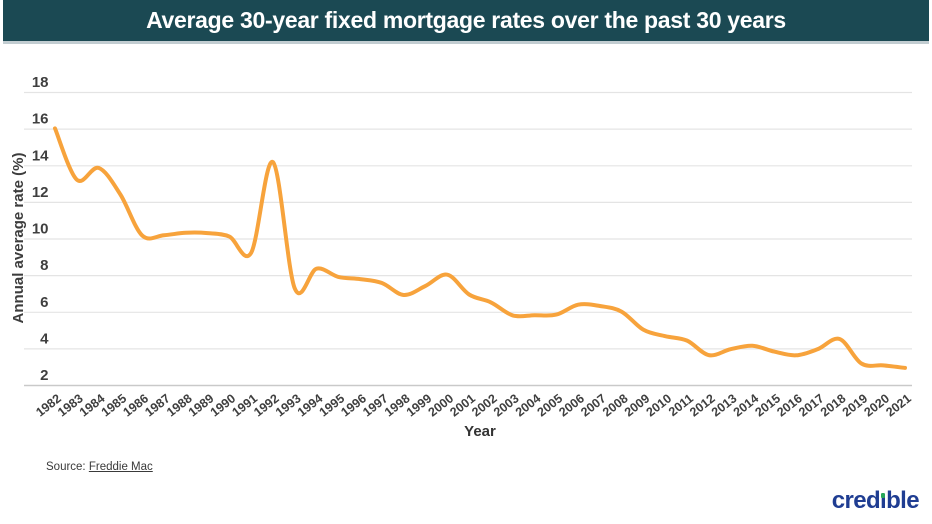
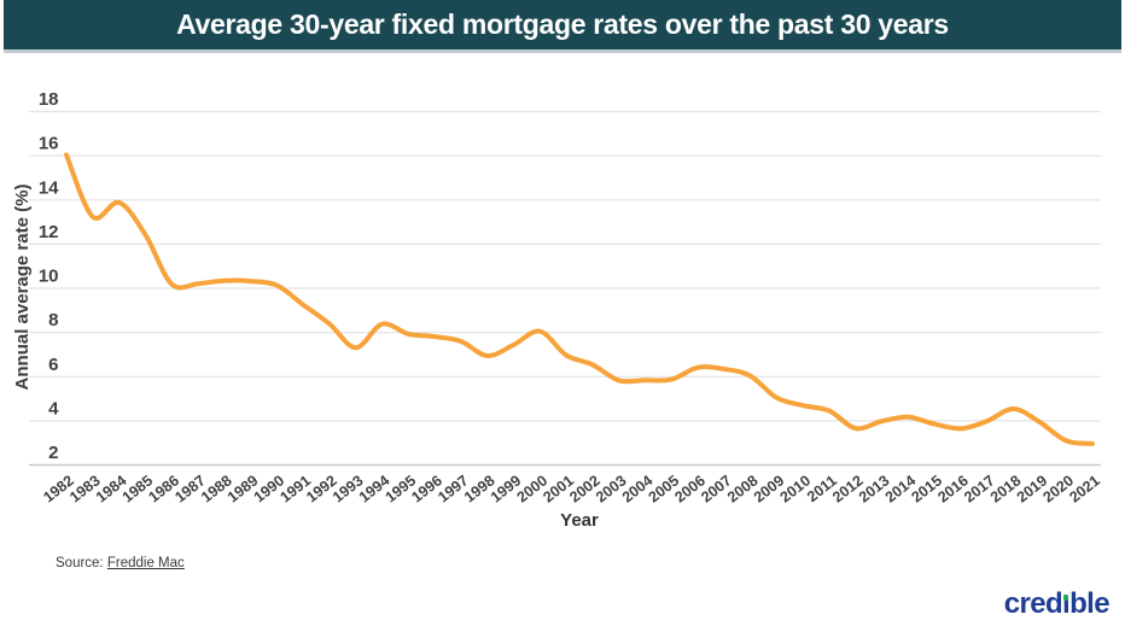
1992: 14.2 -> 8.4
2019: 3.2 -> 3.9
